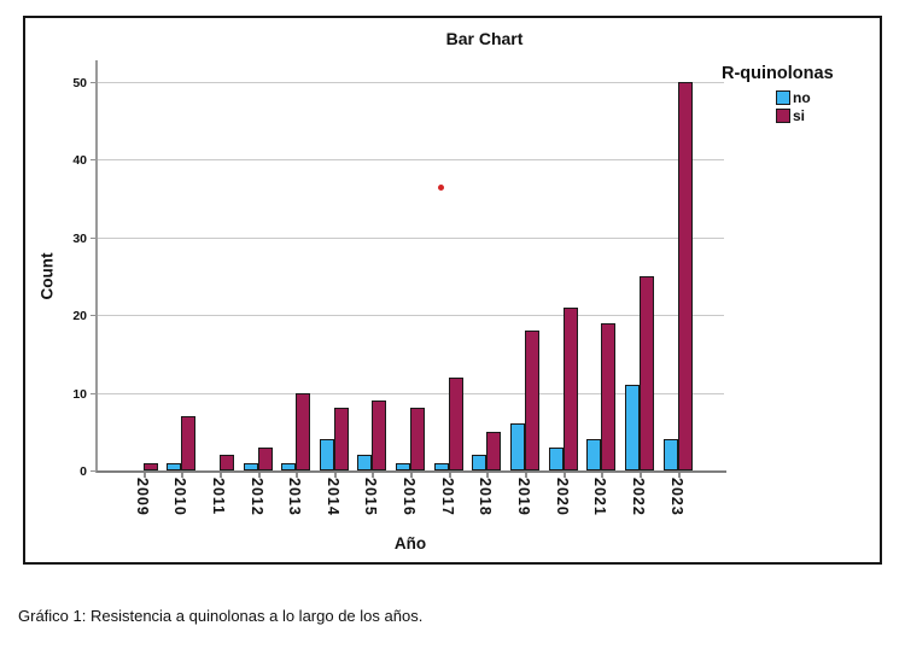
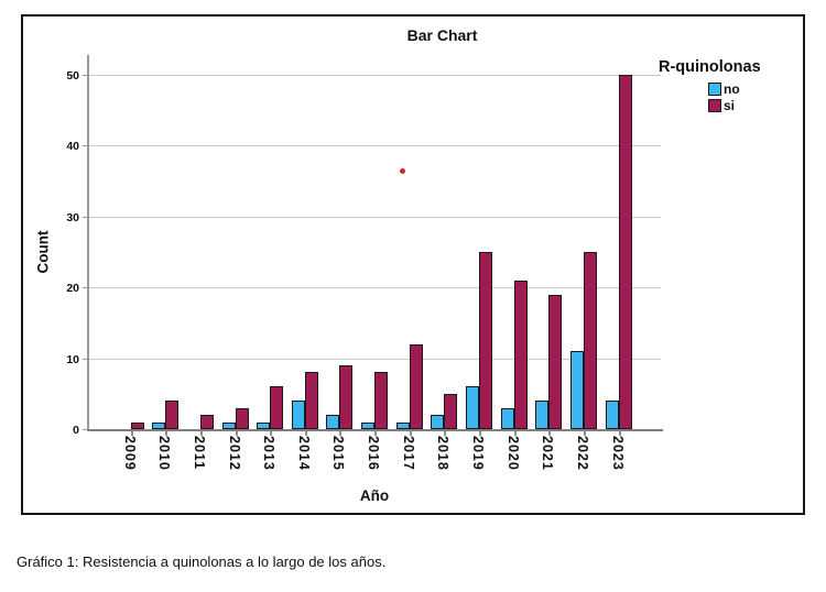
si/2010: 7 -> 4
si/2013: 10 -> 6
si/2019: 18 -> 25
